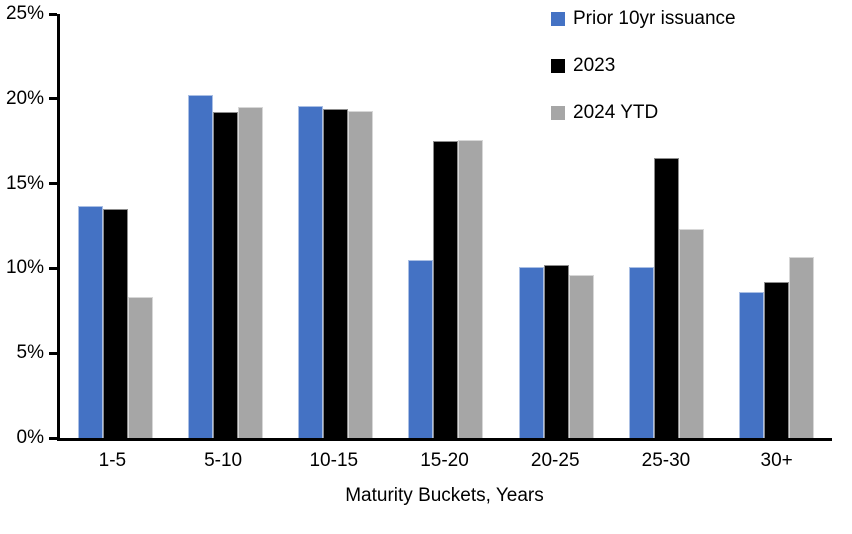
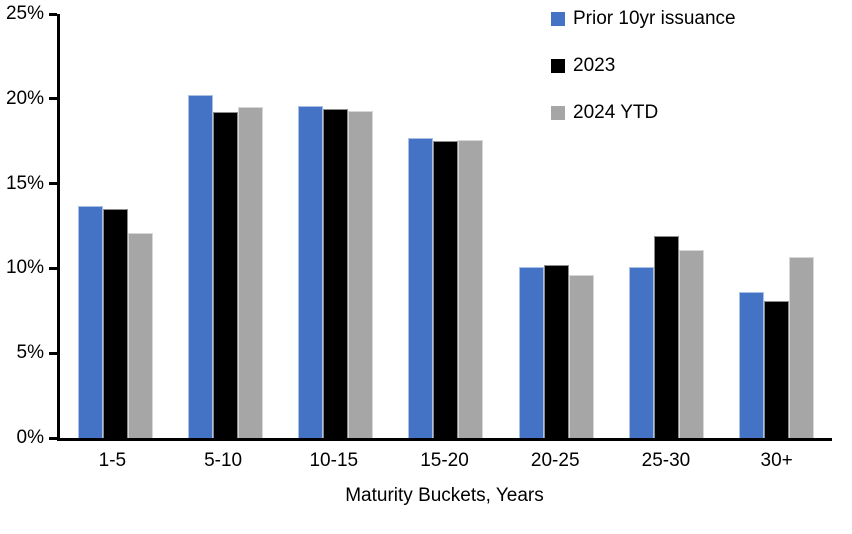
2024 YTD/1-5: 8.3% -> 12.1%
Prior 10yr issuance/15-20: 10.5% -> 17.7%
2023/25-30: 16.5% -> 11.9%
2024 YTD/25-30: 12.3% -> 11.1%
2023/30+: 9.2% -> 8.1%
